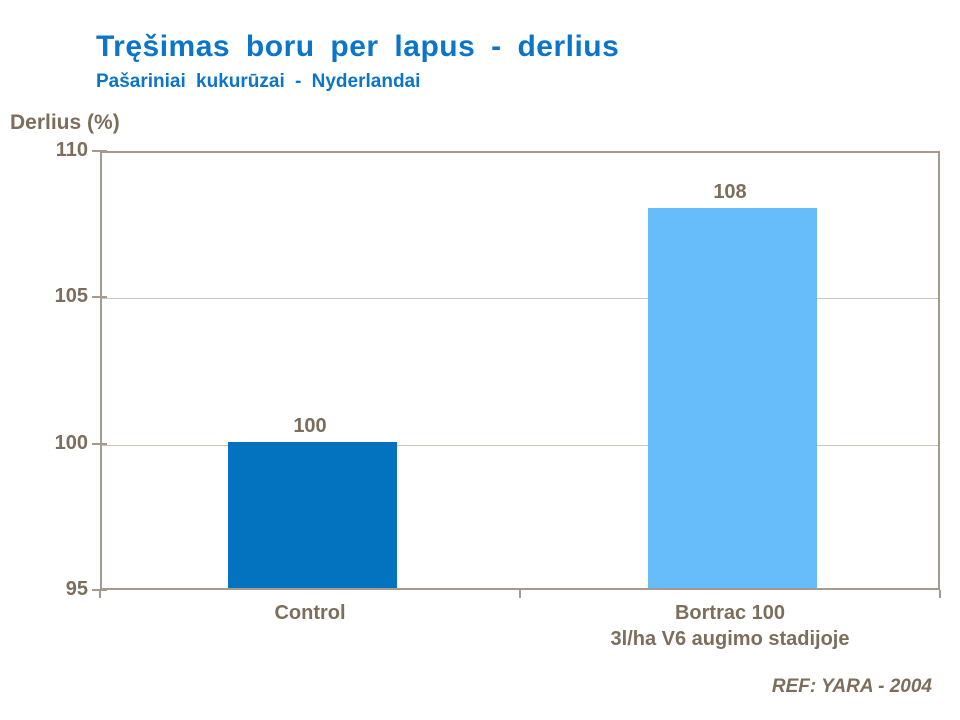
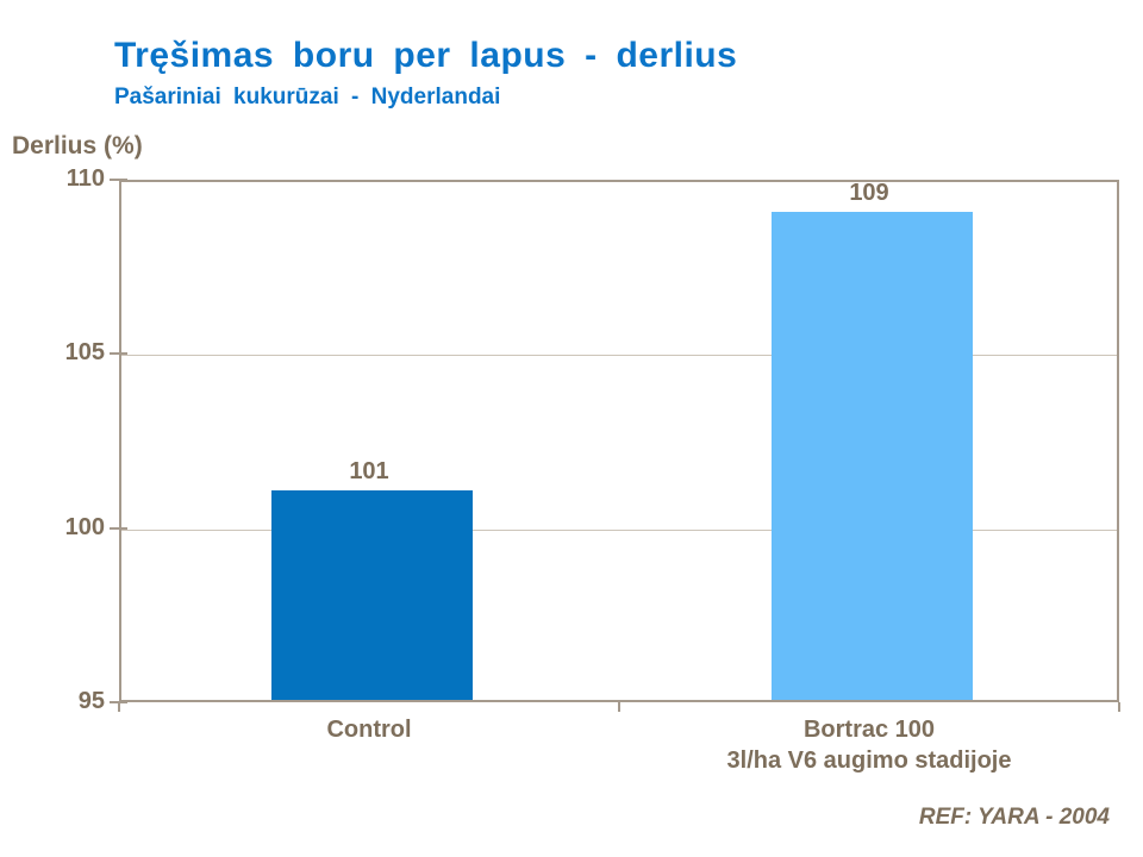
Control: 100 -> 101
Bortrac 100 3l/ha V6 augimo stadijoje: 108 -> 109
